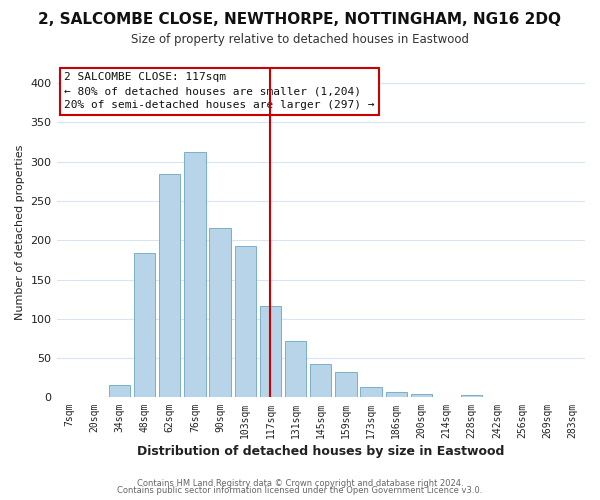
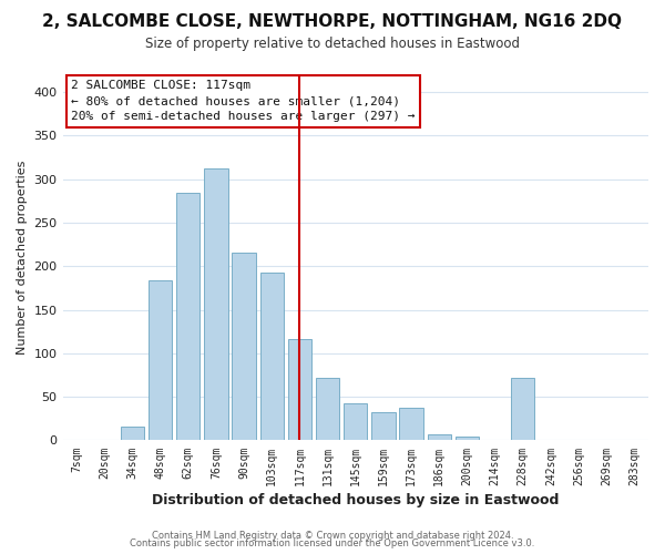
173sqm: 13 -> 38
228sqm: 3 -> 72
